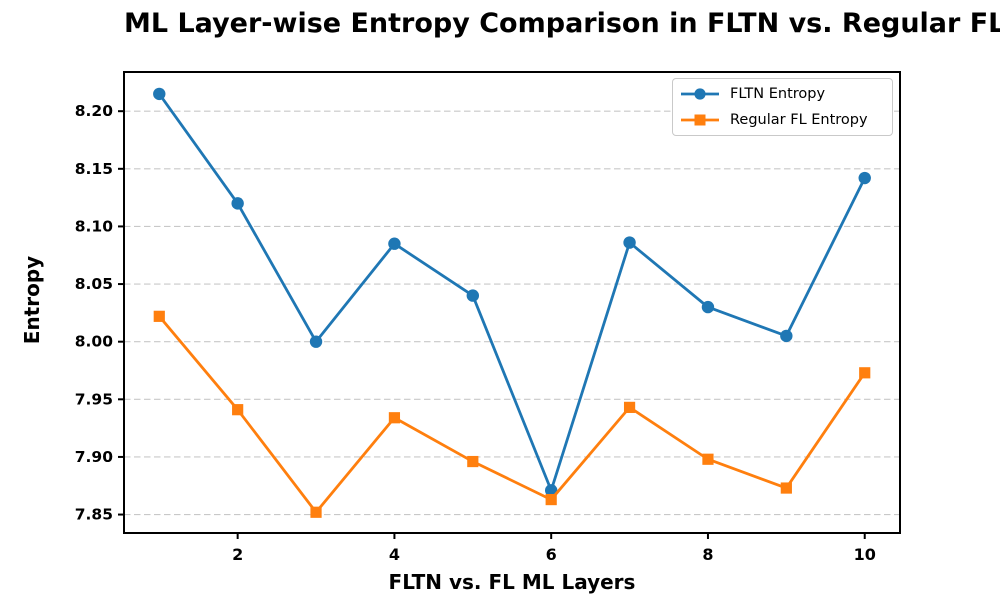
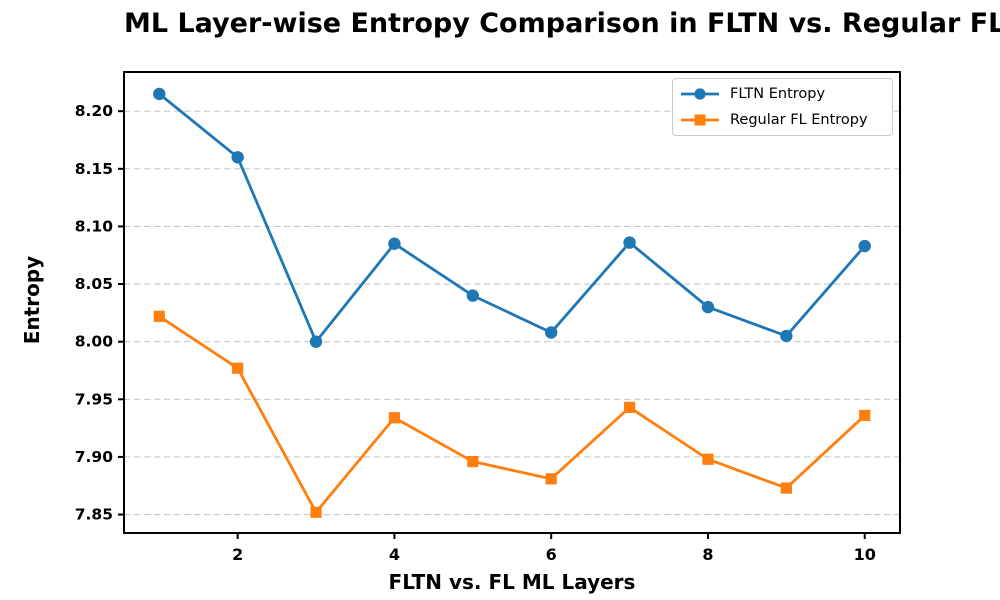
FLTN Entropy/2: 8.120 -> 8.160
Regular FL Entropy/2: 7.941 -> 7.977
FLTN Entropy/6: 7.871 -> 8.008
Regular FL Entropy/6: 7.863 -> 7.881
FLTN Entropy/10: 8.142 -> 8.083
Regular FL Entropy/10: 7.973 -> 7.936
